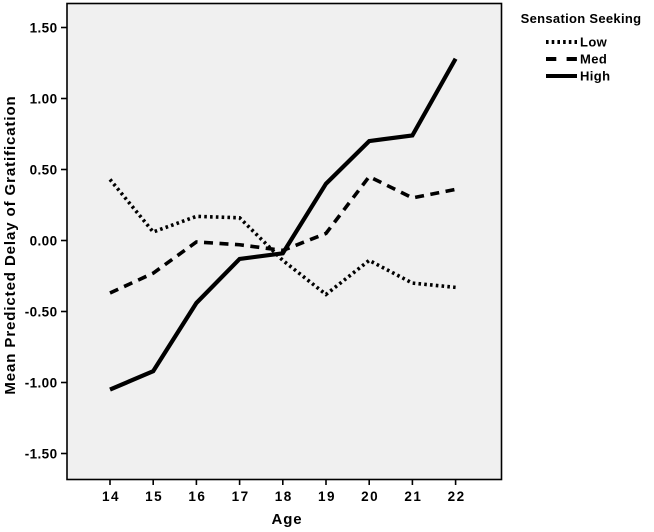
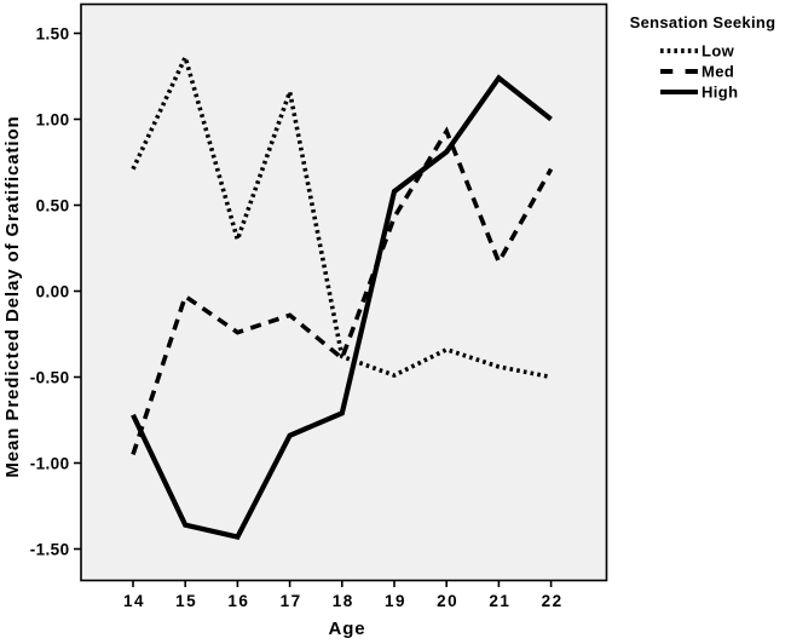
Low/14: 0.43 -> 0.71
Med/14: -0.37 -> -0.95
High/14: -1.05 -> -0.72
Low/15: 0.06 -> 1.36
Med/15: -0.23 -> -0.03
High/15: -0.92 -> -1.36
Low/16: 0.17 -> 0.30
Med/16: -0.01 -> -0.24
High/16: -0.44 -> -1.43
Low/17: 0.16 -> 1.16
Med/17: -0.03 -> -0.14
High/17: -0.13 -> -0.84
Low/18: -0.14 -> -0.38
Med/18: -0.07 -> -0.39
High/18: -0.09 -> -0.71
Low/19: -0.38 -> -0.49
Med/19: 0.05 -> 0.43
High/19: 0.40 -> 0.58
Low/20: -0.14 -> -0.34
Med/20: 0.45 -> 0.93
High/20: 0.70 -> 0.81
Low/21: -0.30 -> -0.44
Med/21: 0.30 -> 0.17
High/21: 0.74 -> 1.24
Low/22: -0.33 -> -0.50
Med/22: 0.36 -> 0.71
High/22: 1.28 -> 1.00
